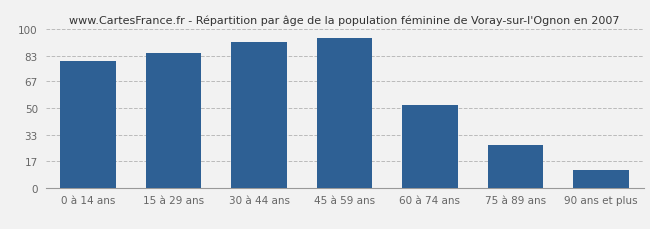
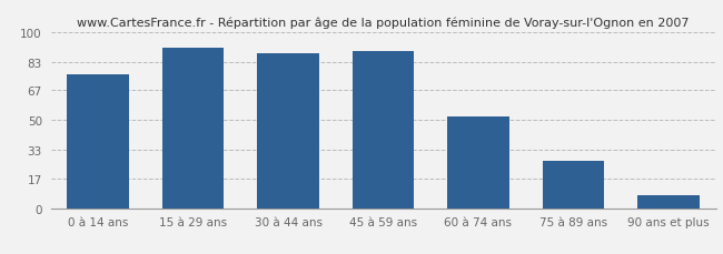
0 à 14 ans: 80 -> 76
15 à 29 ans: 85 -> 91
30 à 44 ans: 92 -> 88
45 à 59 ans: 94 -> 89
90 ans et plus: 11 -> 7
